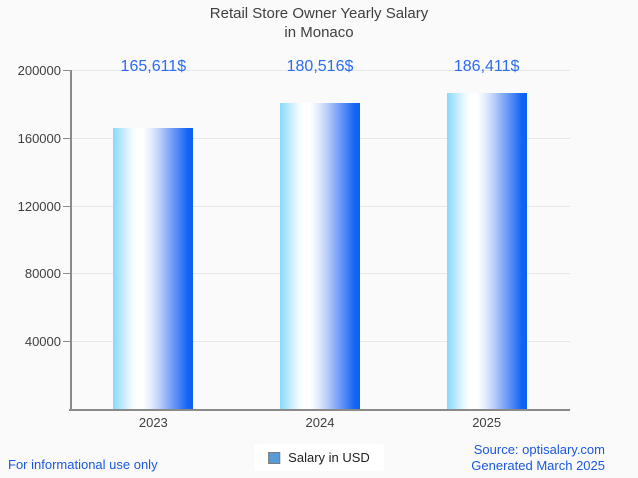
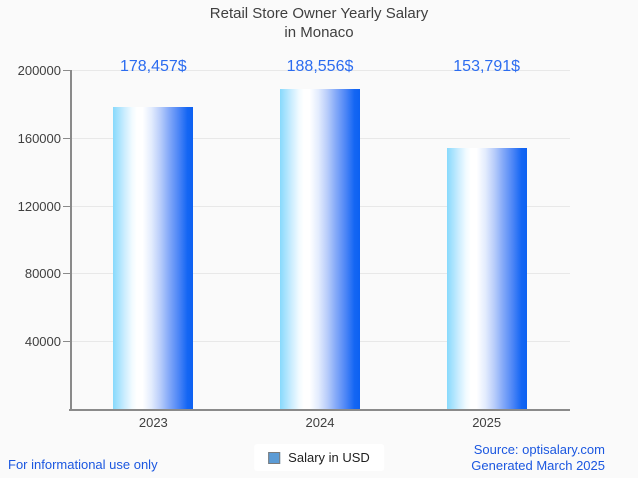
2023: 165,611 -> 178,457
2024: 180,516 -> 188,556
2025: 186,411 -> 153,791
